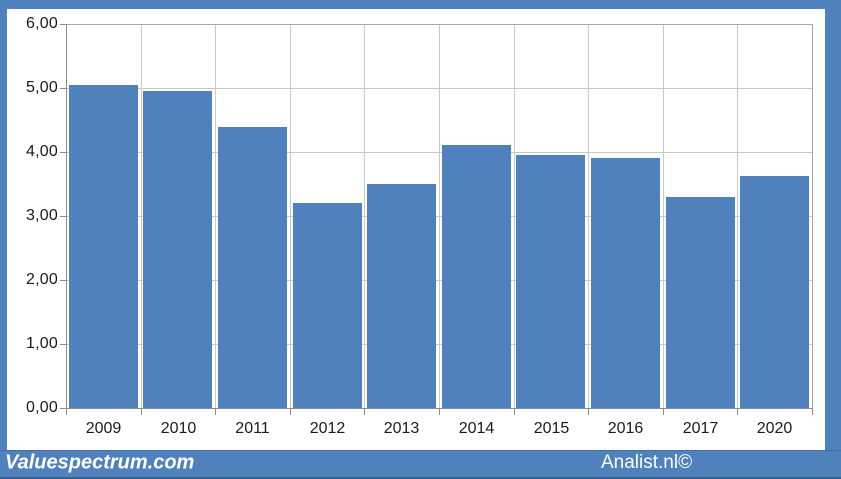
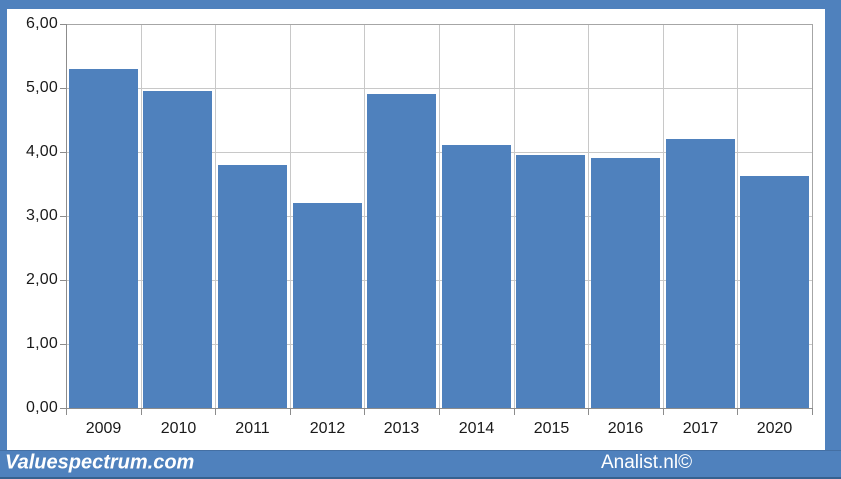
2009: 5,0 -> 5,3
2011: 4,4 -> 3,8
2013: 3,5 -> 4,9
2017: 3,3 -> 4,2
